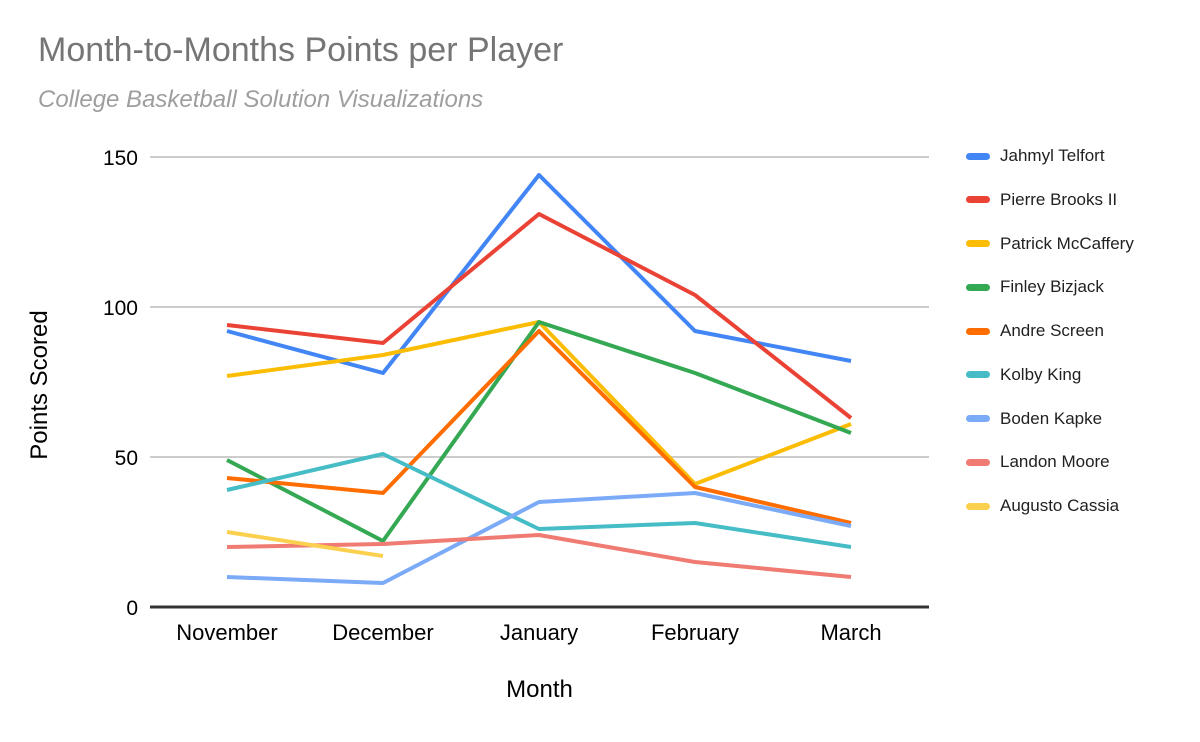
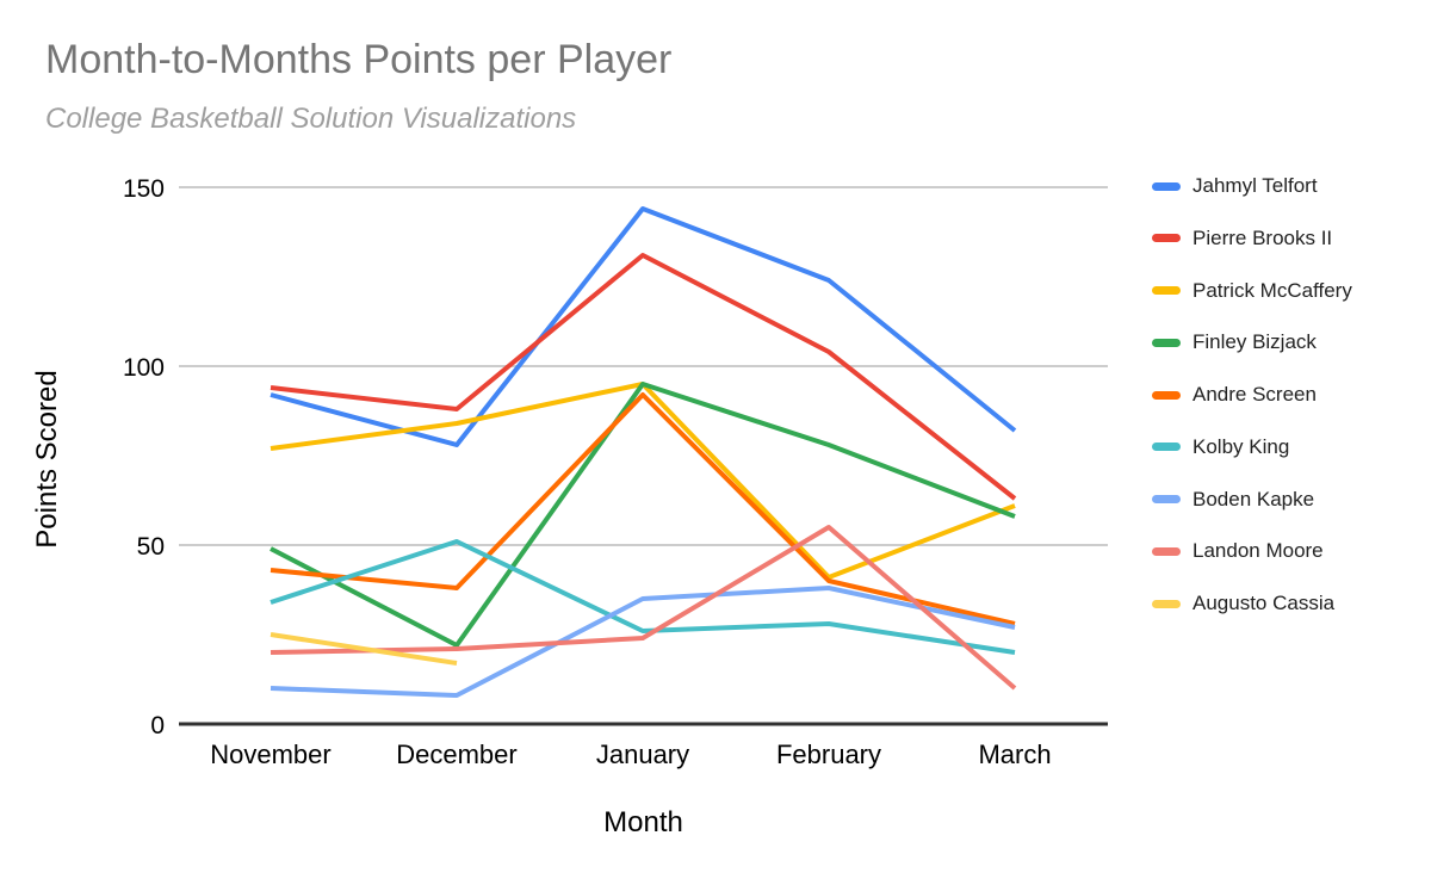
Kolby King/November: 39 -> 34
Jahmyl Telfort/February: 92 -> 124
Landon Moore/February: 15 -> 55
